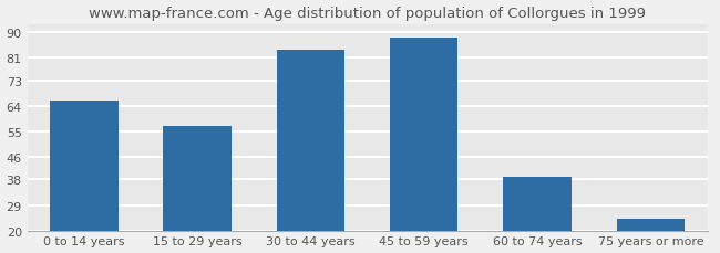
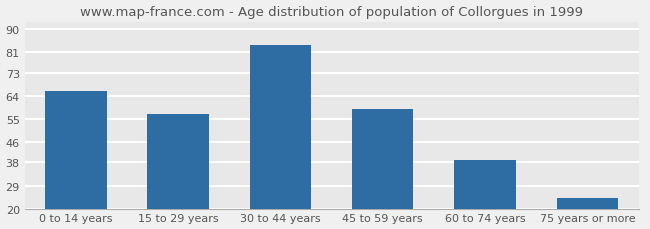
45 to 59 years: 88 -> 59
